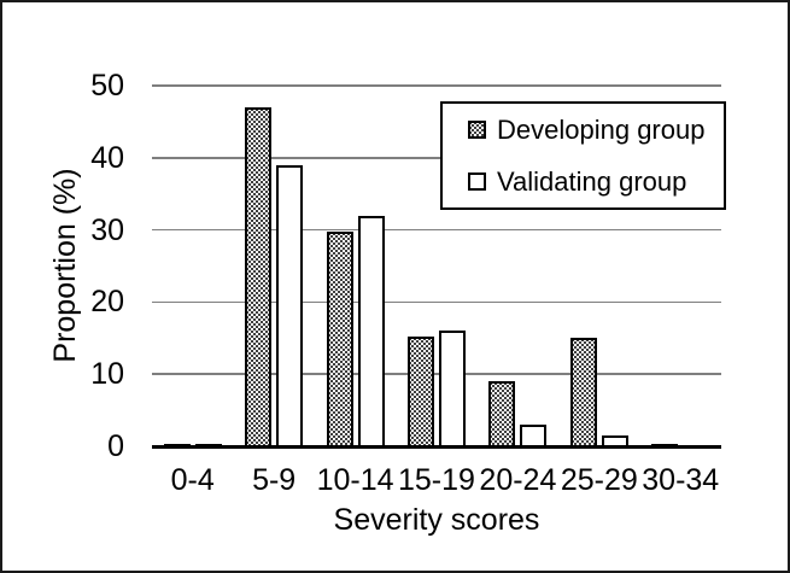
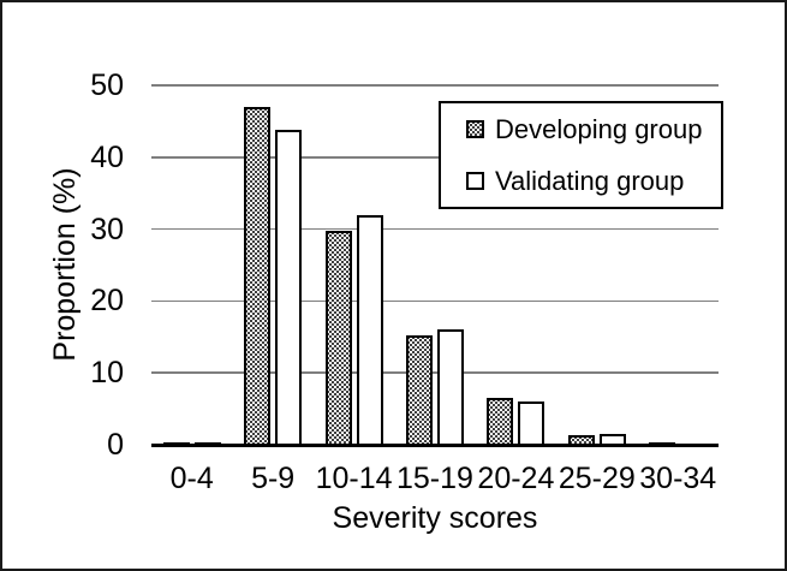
Validating group/5-9: 39 -> 44
Developing group/20-24: 9 -> 6
Validating group/20-24: 3 -> 6
Developing group/25-29: 15 -> 1
